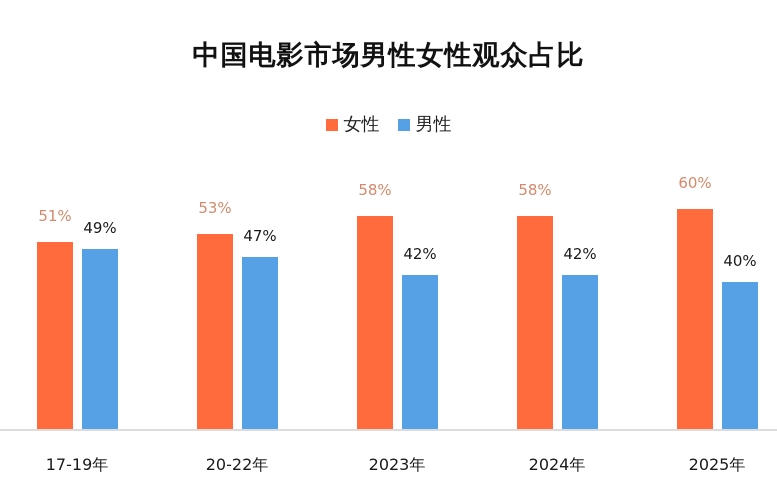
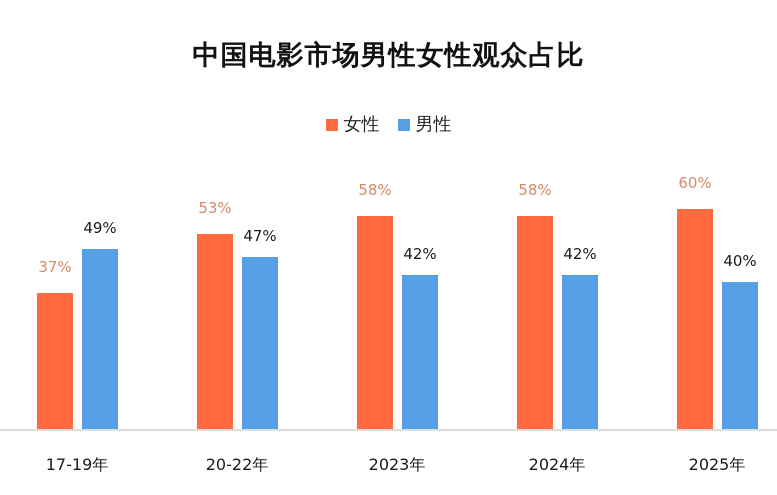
女性/17-19年: 51% -> 37%
